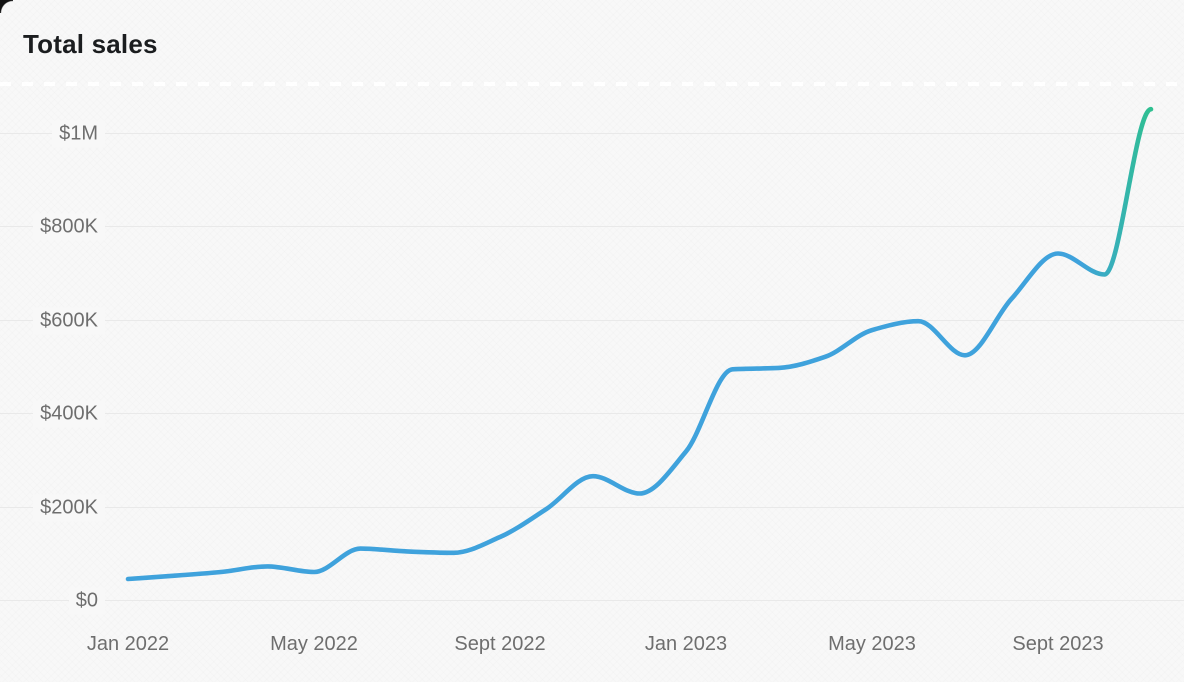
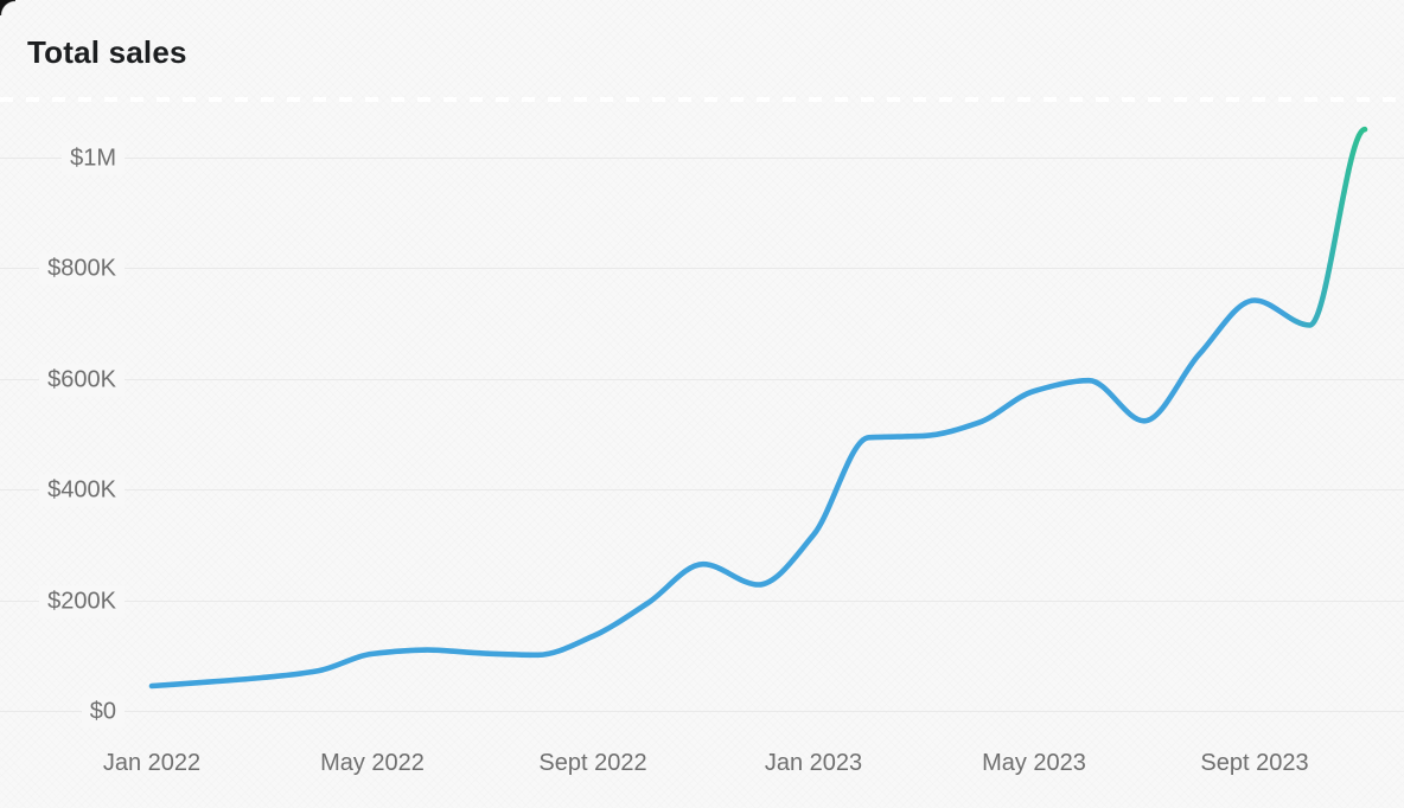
May 2022: $60K -> $100K
